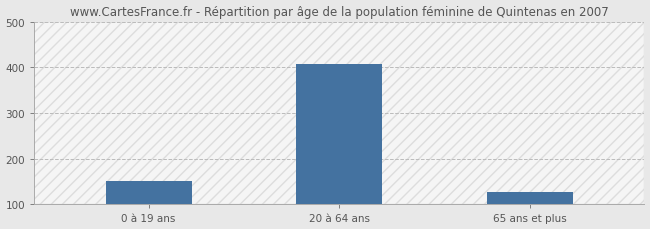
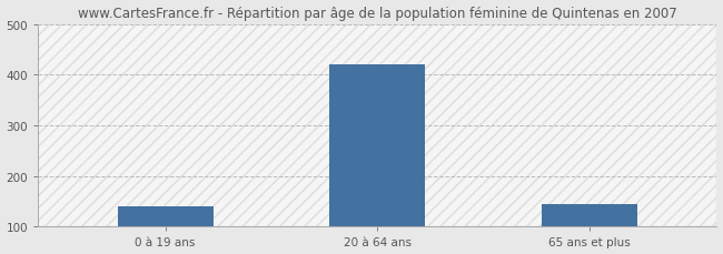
0 à 19 ans: 152 -> 140
20 à 64 ans: 407 -> 420
65 ans et plus: 127 -> 145
